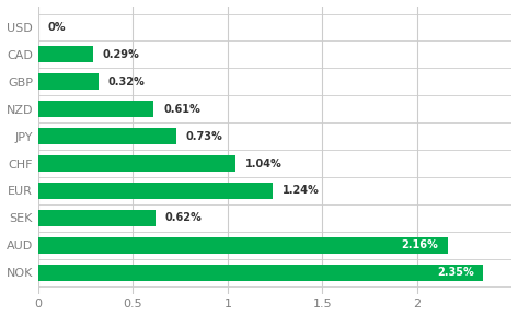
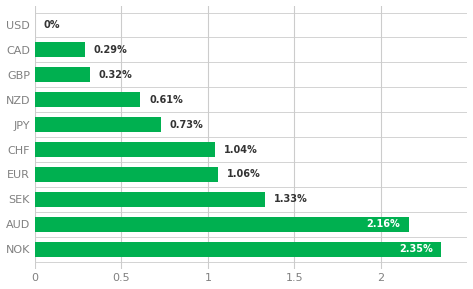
EUR: 1.24% -> 1.06%
SEK: 0.62% -> 1.33%
